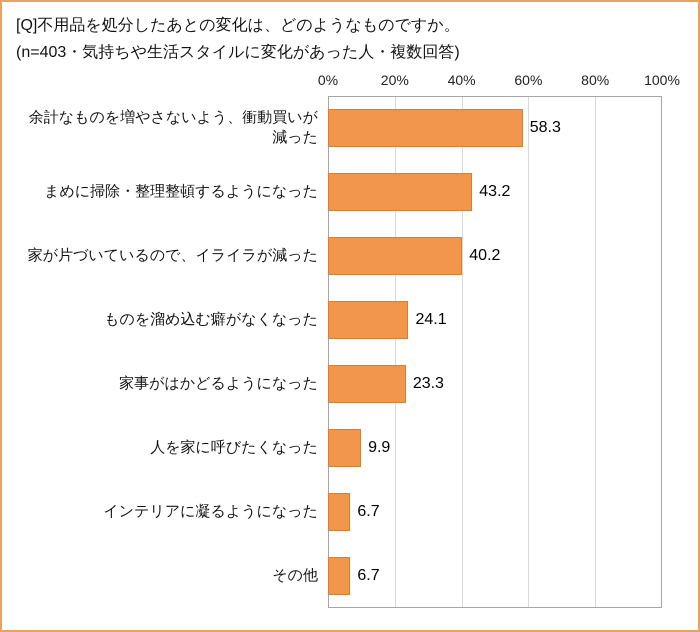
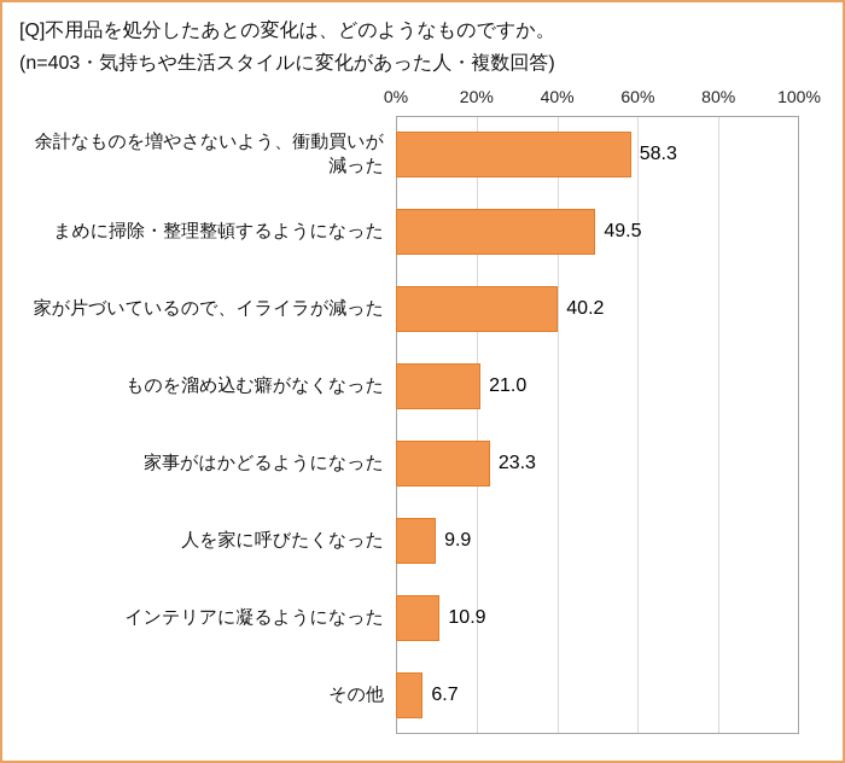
まめに掃除・整理整頓するようになった: 43.2 -> 49.5
ものを溜め込む癖がなくなった: 24.1 -> 21.0
インテリアに凝るようになった: 6.7 -> 10.9
